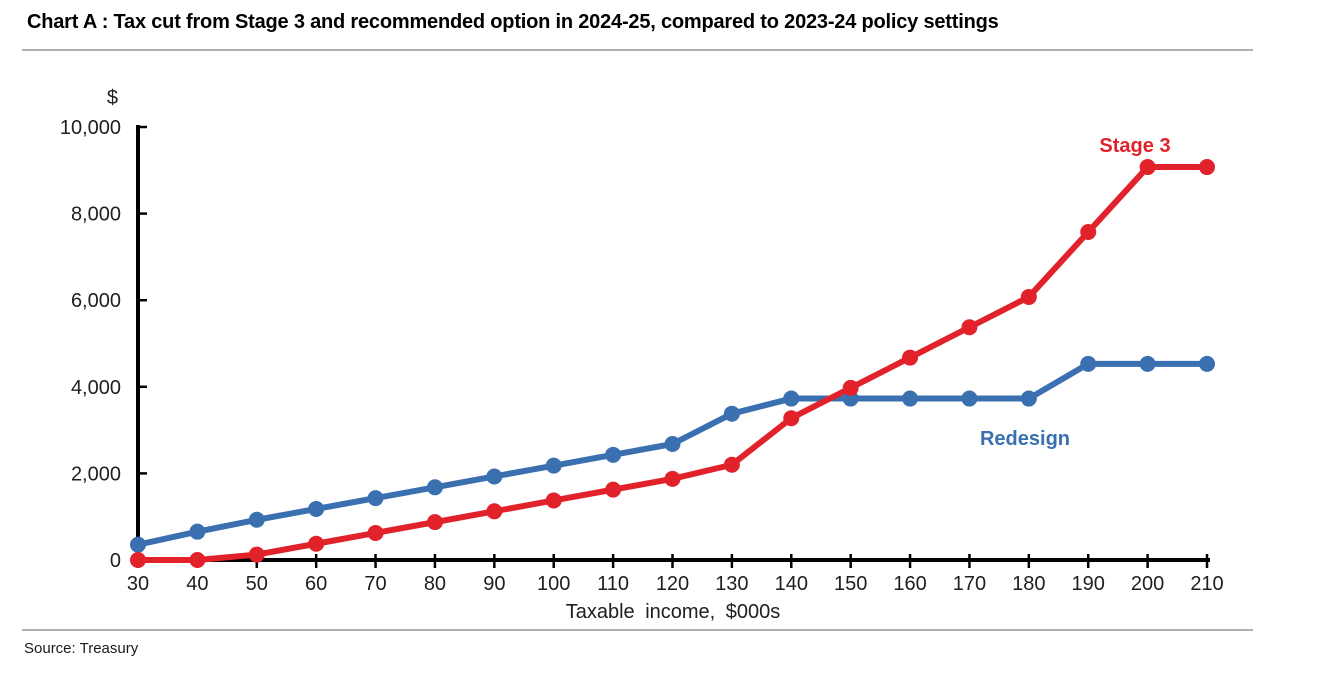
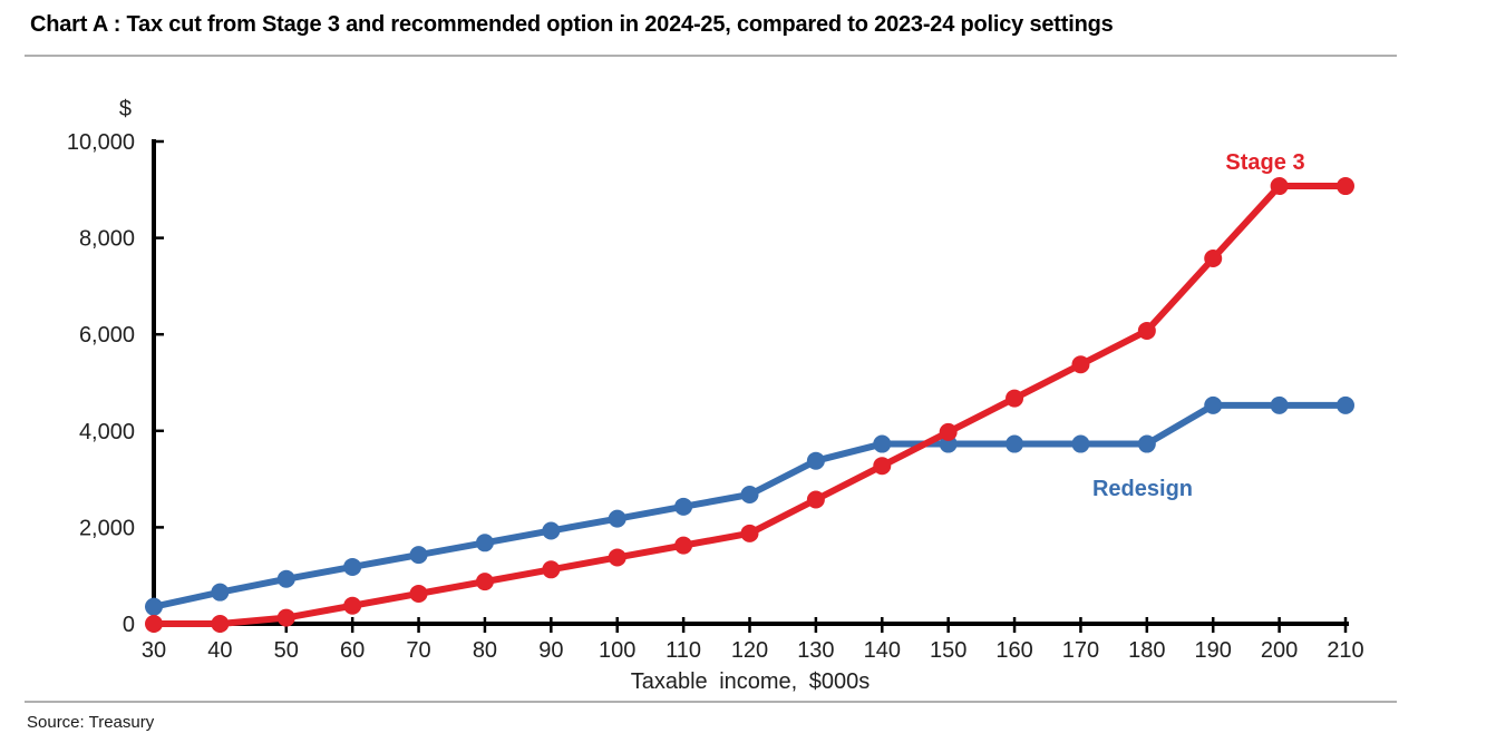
Stage 3/130: 2200 -> 2600
